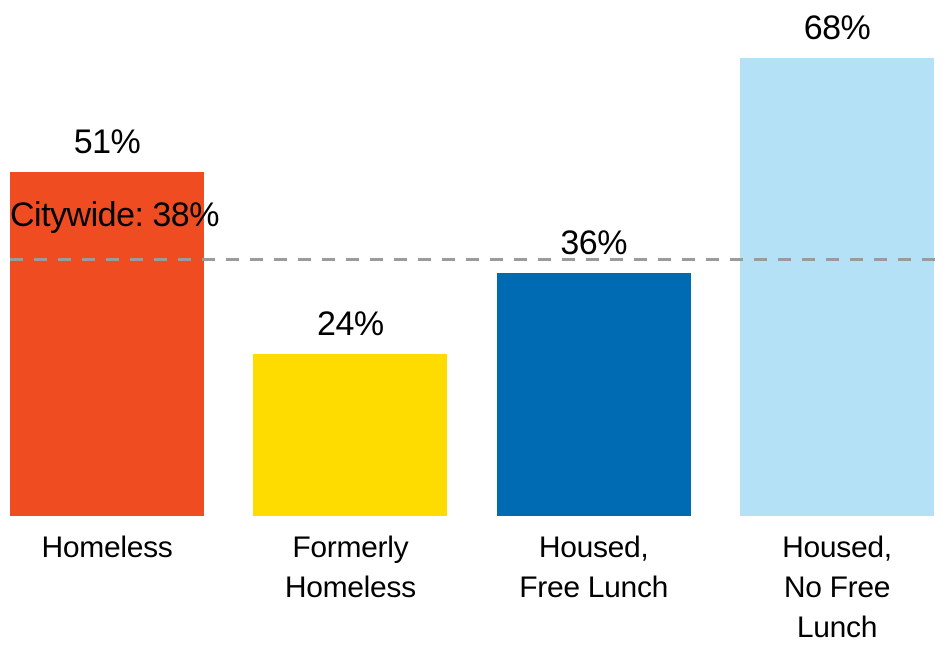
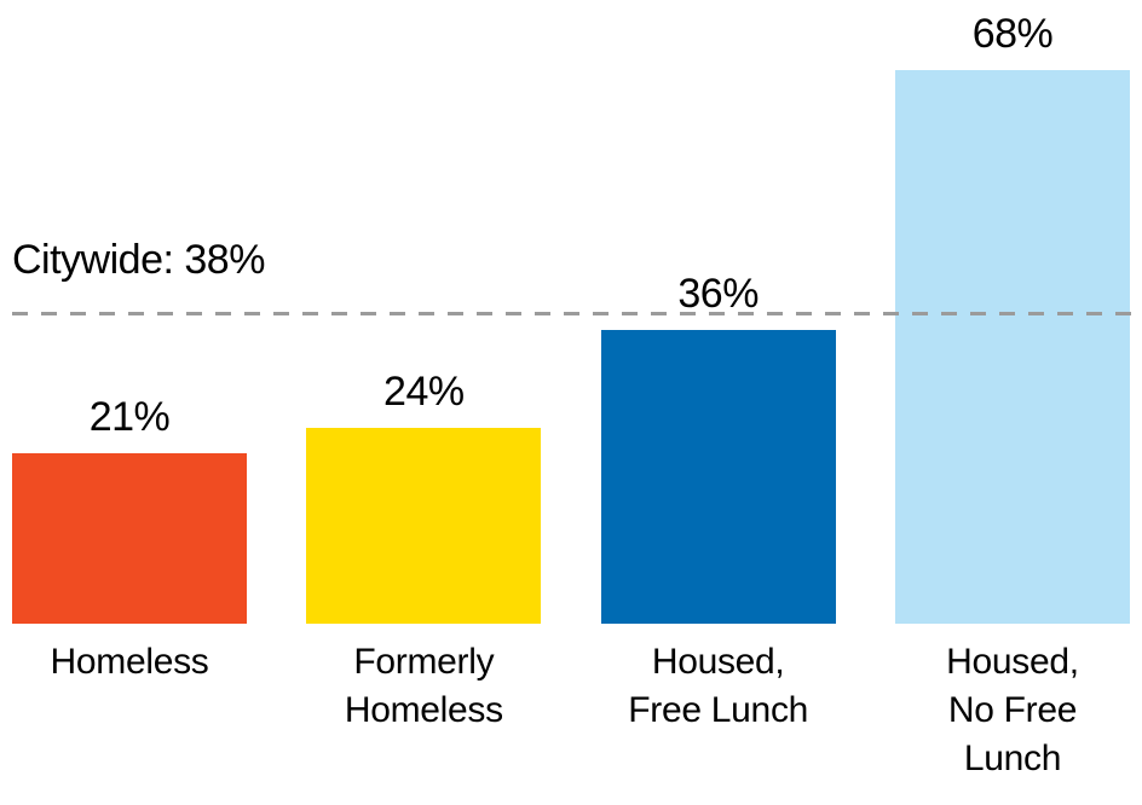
Homeless: 51% -> 21%
